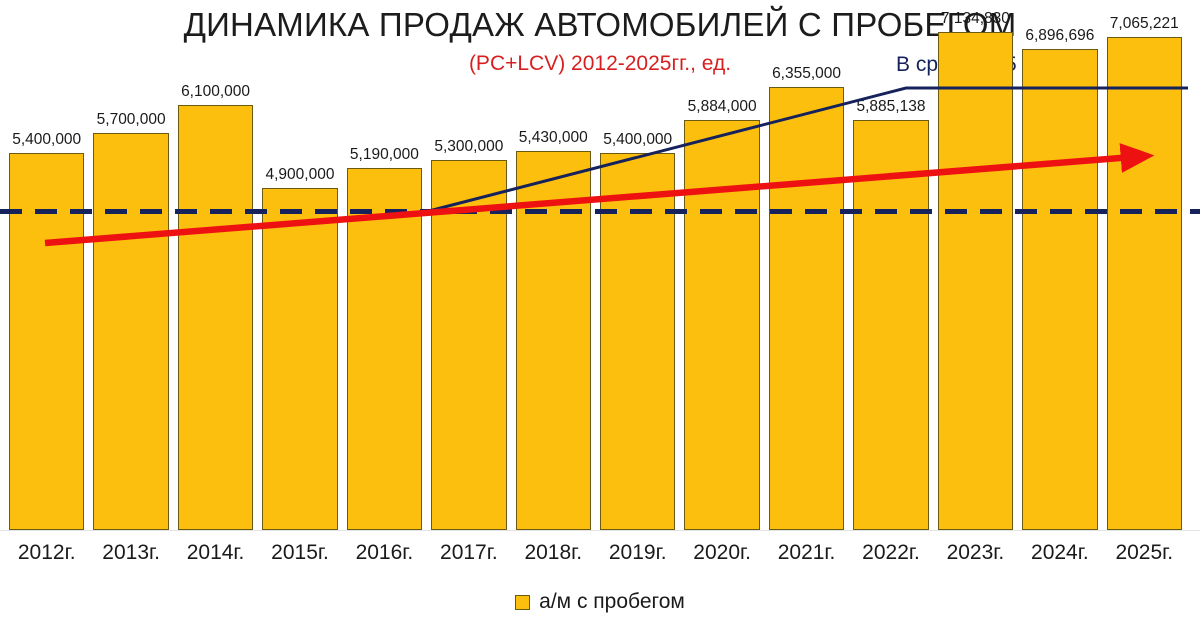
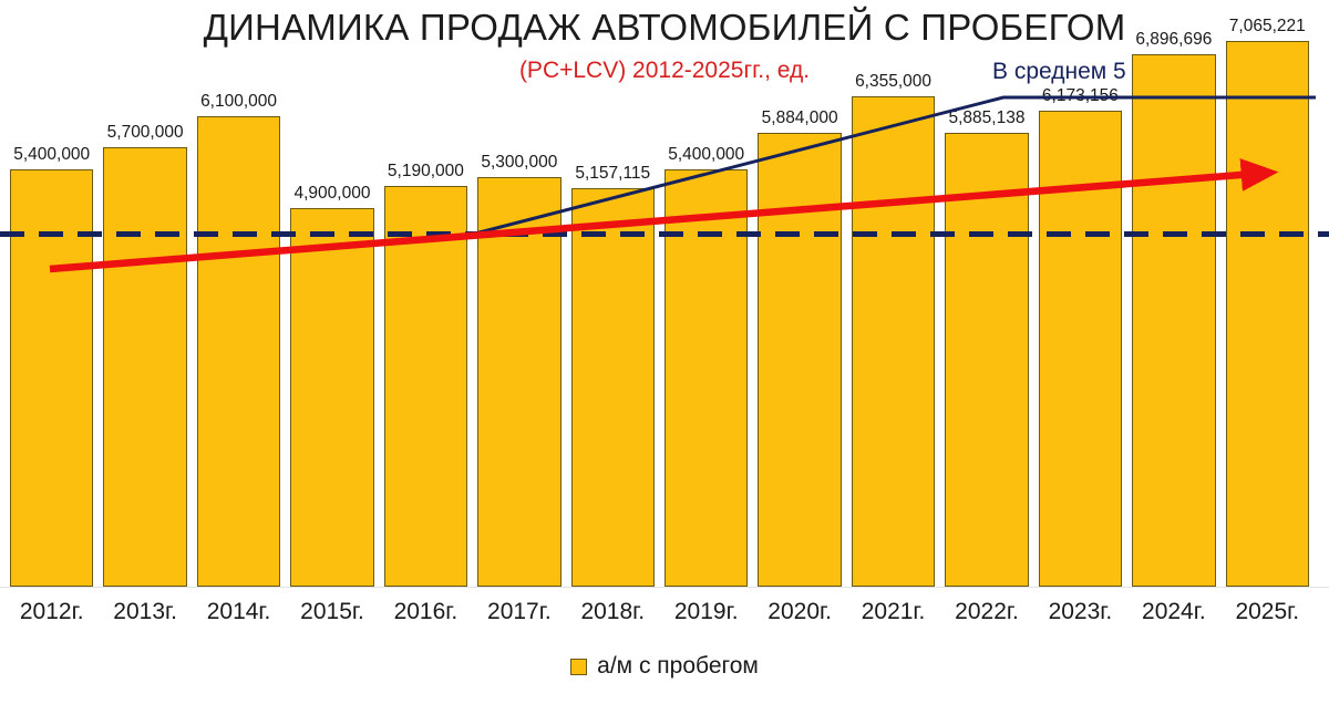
2018г.: 5,430,000 -> 5,157,115
2023г.: 7,134,830 -> 6,173,156
